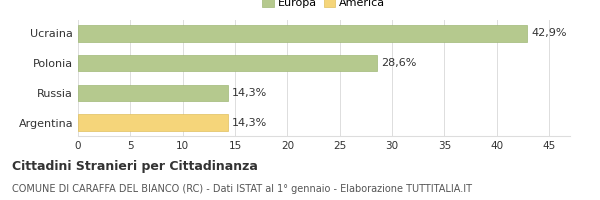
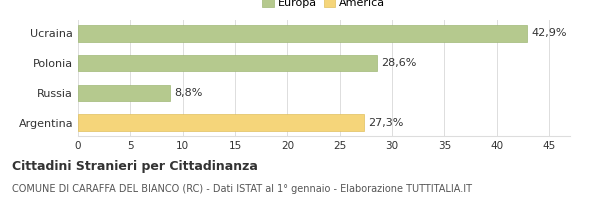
Russia: 14,3% -> 8,8%
Argentina: 14,3% -> 27,3%
